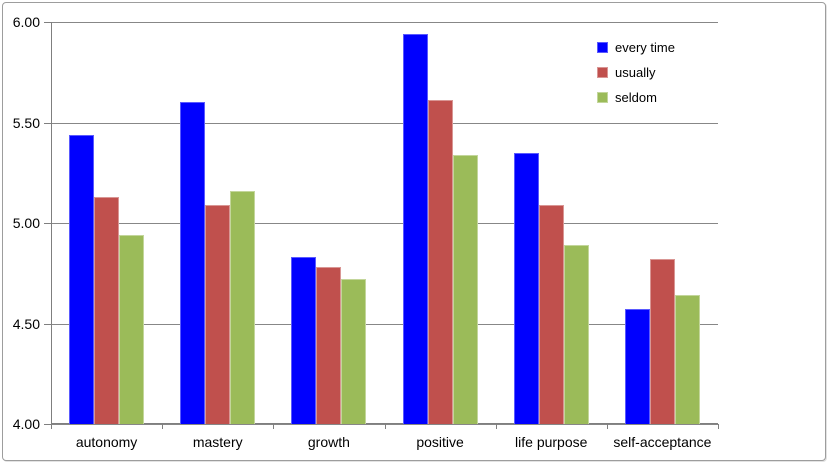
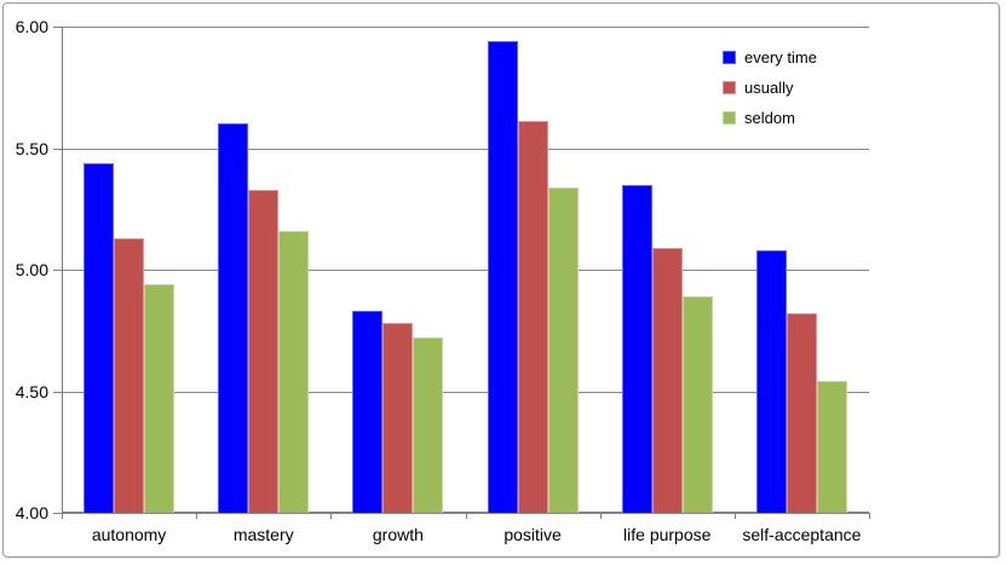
usually/mastery: 5.09 -> 5.33
every time/self-acceptance: 4.57 -> 5.08
seldom/self-acceptance: 4.64 -> 4.54
